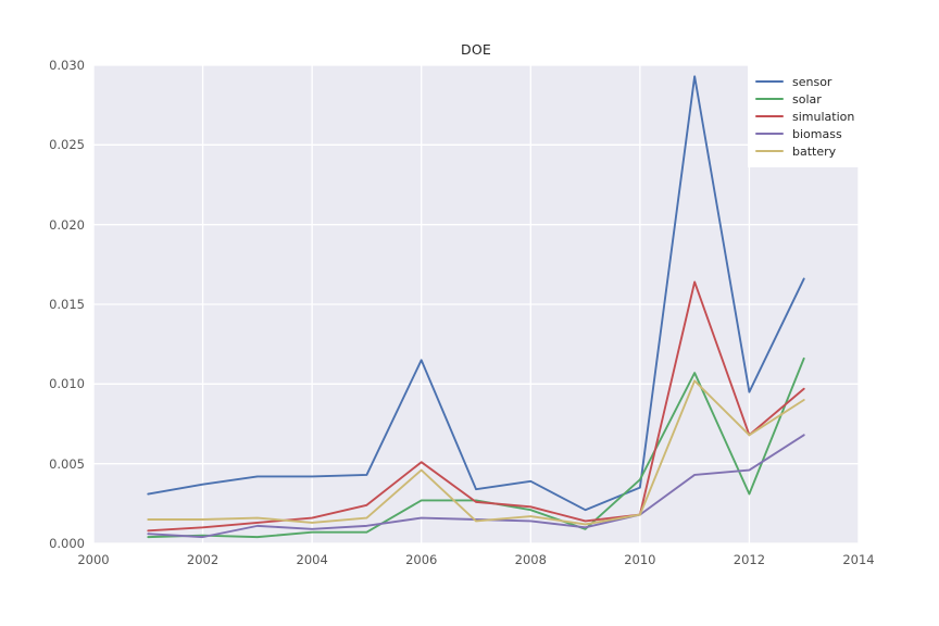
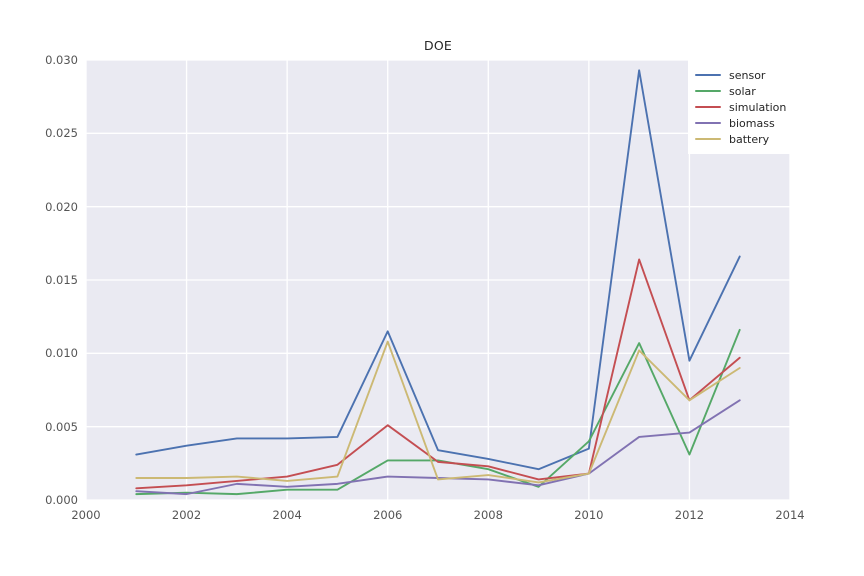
battery/2006: 0.0046 -> 0.0108
sensor/2008: 0.0039 -> 0.0028
